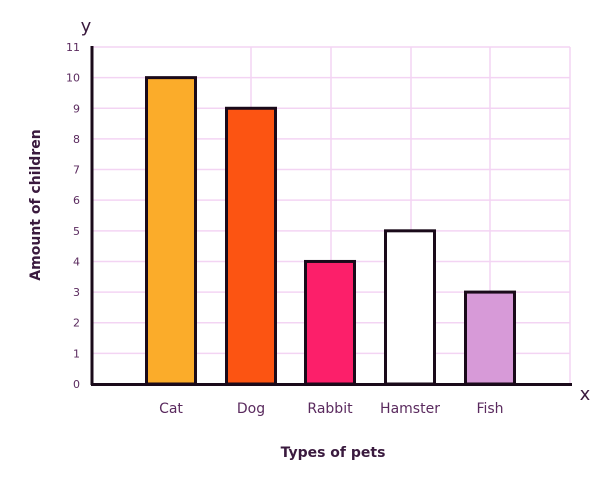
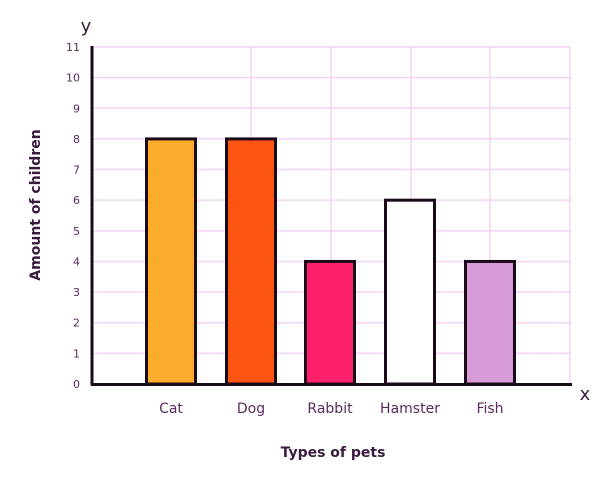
Cat: 10 -> 8
Dog: 9 -> 8
Hamster: 5 -> 6
Fish: 3 -> 4
